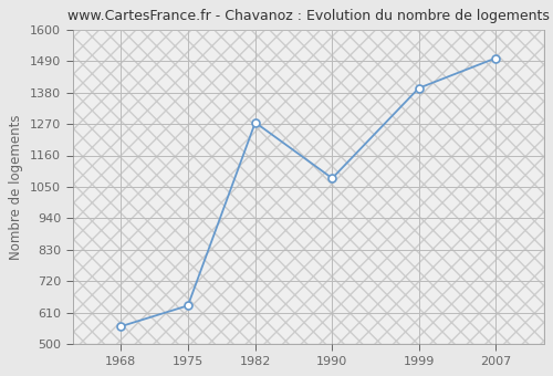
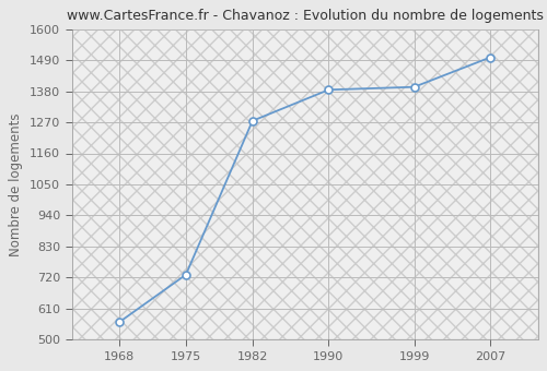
1975: 635 -> 730
1990: 1080 -> 1385
